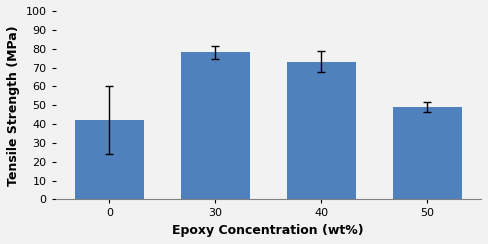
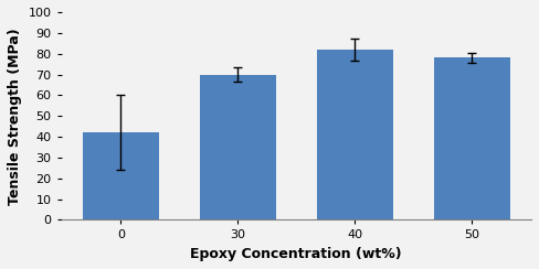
30: 78 -> 70
40: 73 -> 82
50: 49 -> 78
